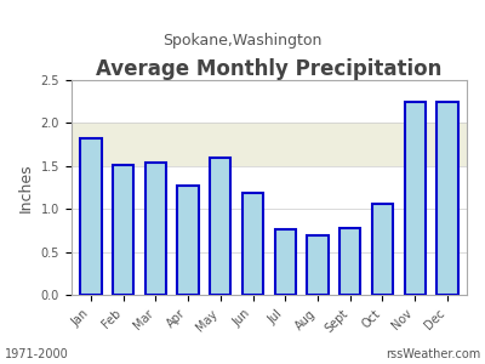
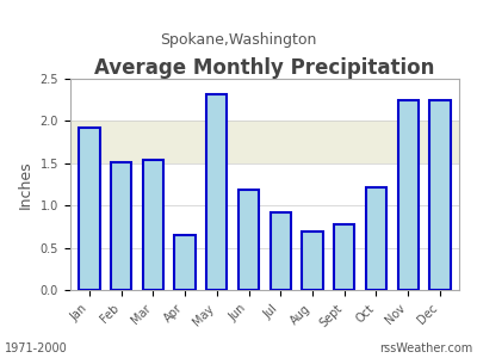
Jan: 1.83 -> 1.92
Apr: 1.28 -> 0.66
May: 1.60 -> 2.32
Jul: 0.77 -> 0.92
Oct: 1.07 -> 1.22
